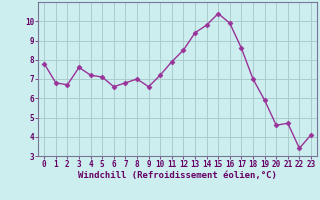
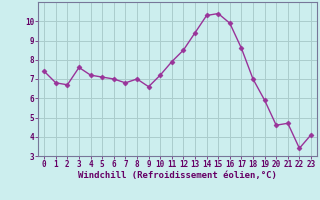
0: 7.8 -> 7.4
6: 6.6 -> 7.0
14: 9.8 -> 10.3
